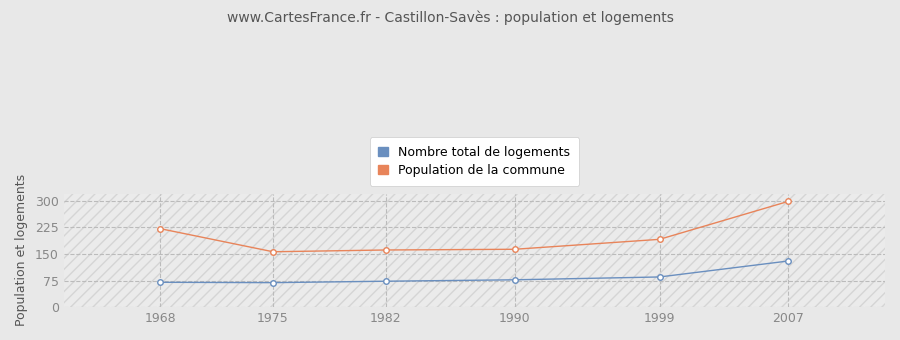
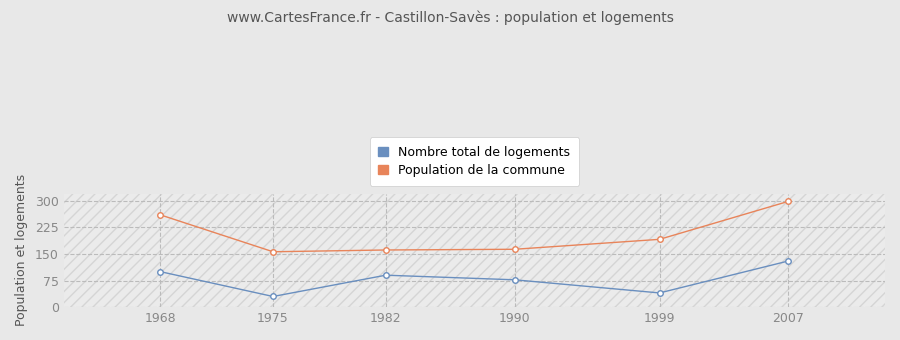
Nombre total de logements/1968: 70 -> 100
Population de la commune/1968: 221 -> 260
Nombre total de logements/1975: 69 -> 30
Nombre total de logements/1982: 73 -> 90
Nombre total de logements/1999: 85 -> 40
